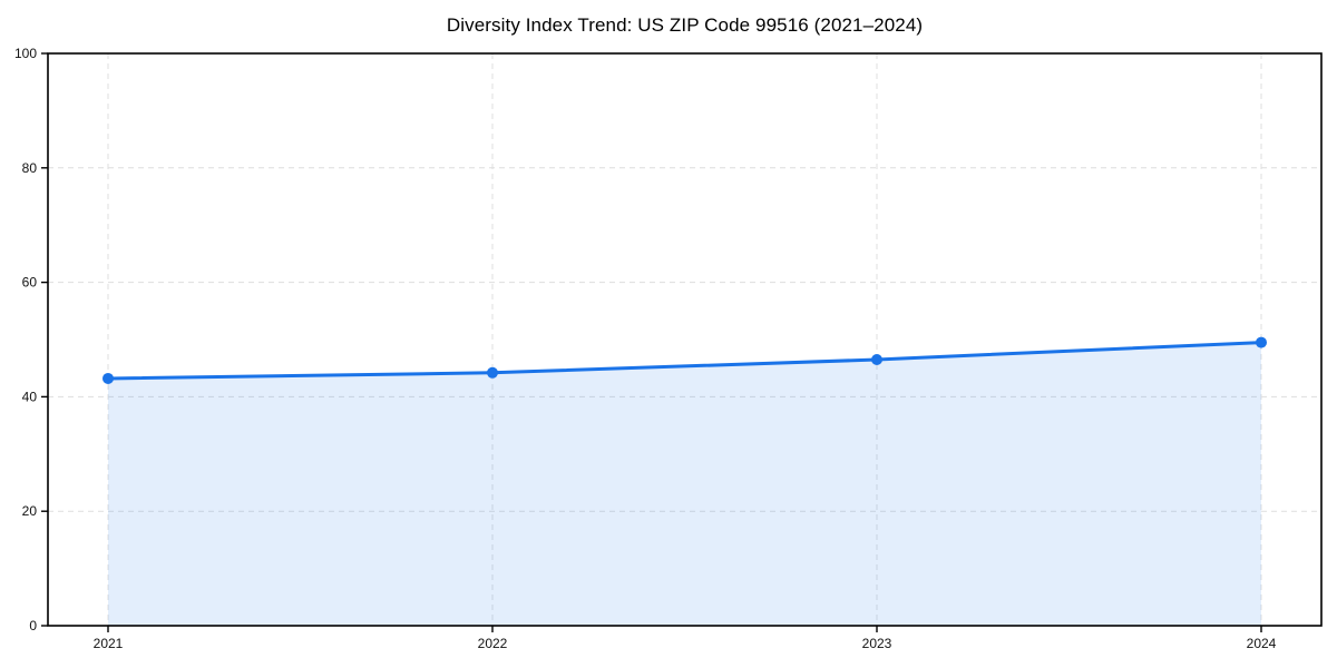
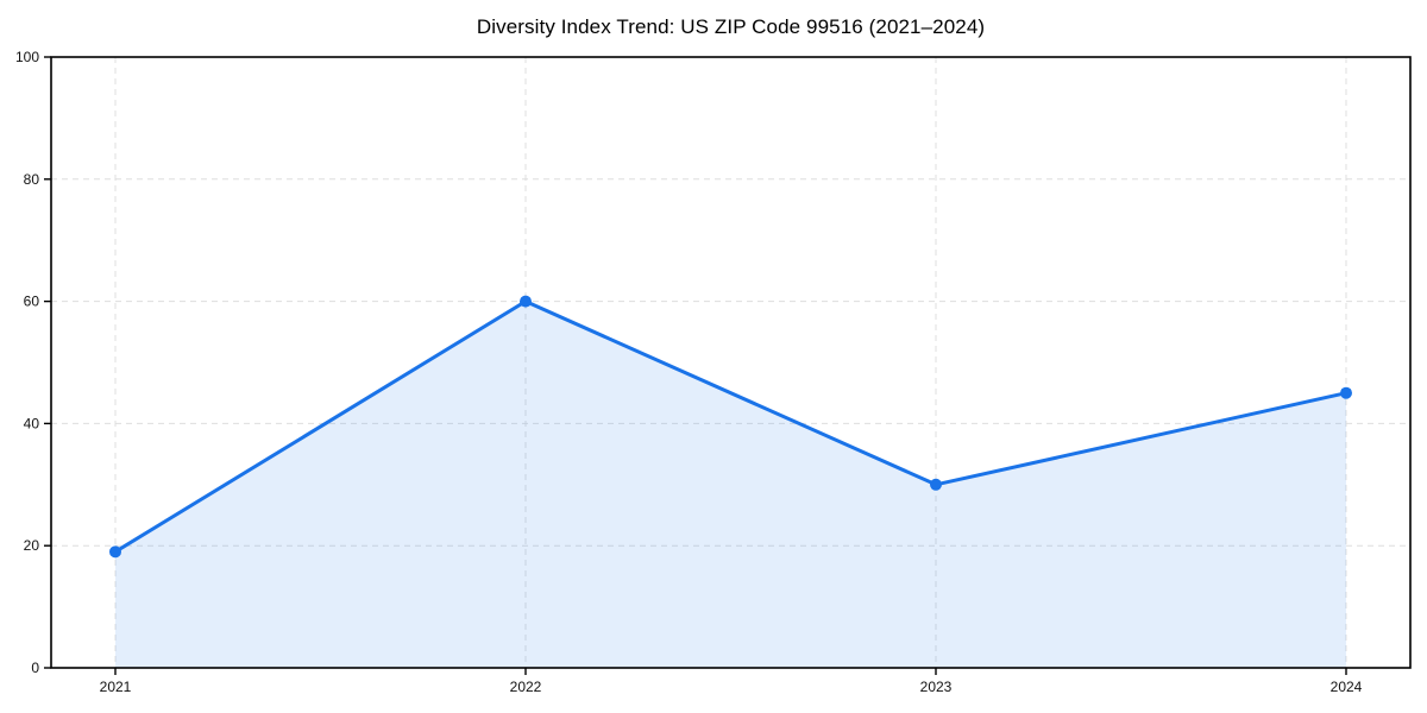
2021: 43 -> 19
2022: 44 -> 60
2023: 46 -> 30
2024: 50 -> 45
